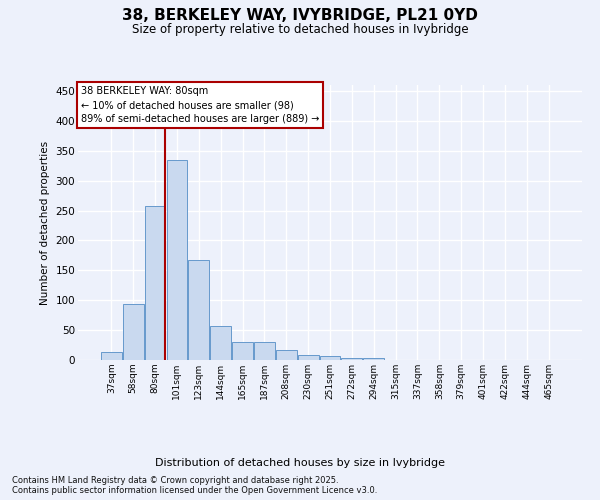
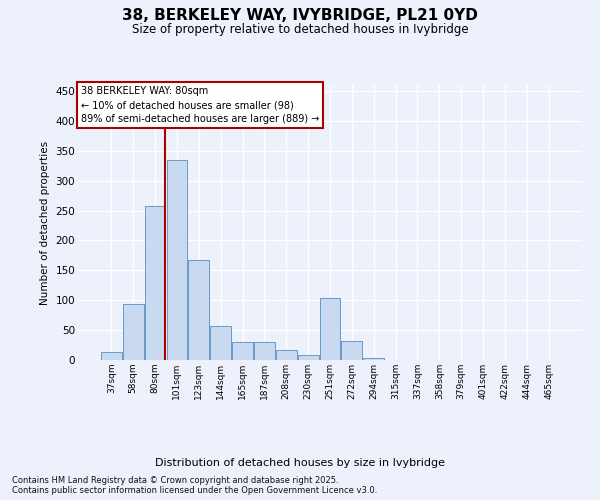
251sqm: 6 -> 104
272sqm: 4 -> 32
